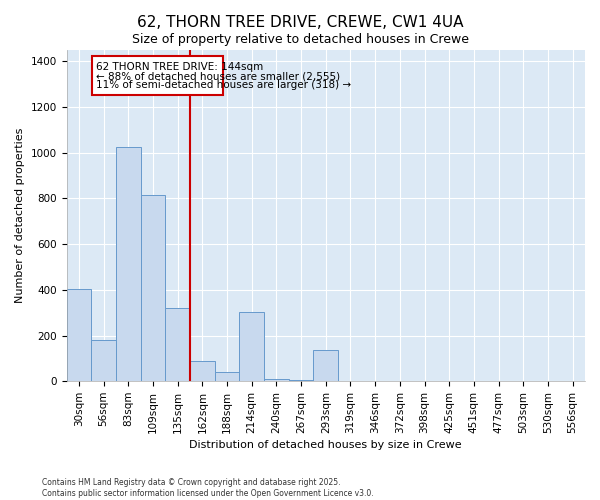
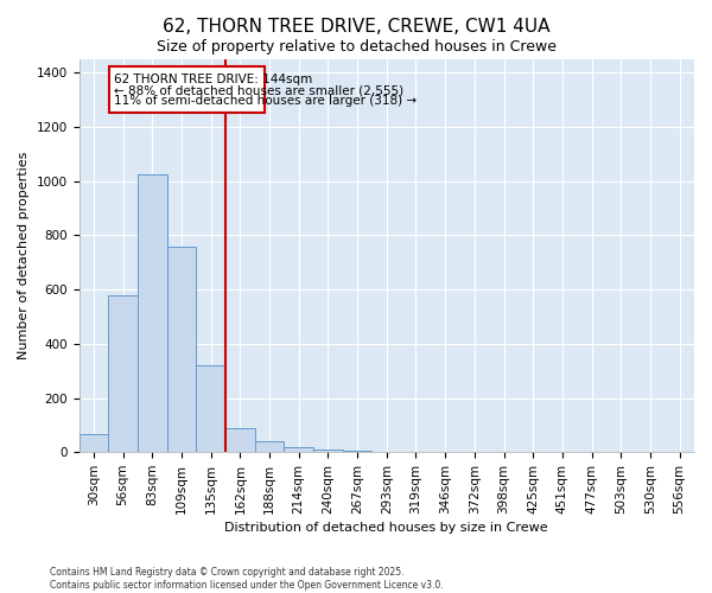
30sqm: 405 -> 65
56sqm: 180 -> 580
109sqm: 815 -> 760
214sqm: 305 -> 20
293sqm: 135 -> 2
